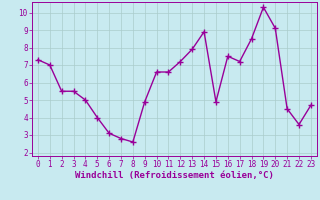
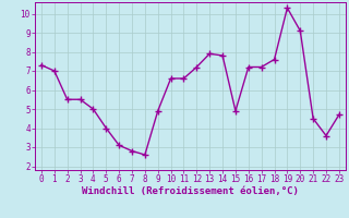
14: 8.9 -> 7.8
16: 7.5 -> 7.2
18: 8.5 -> 7.6
